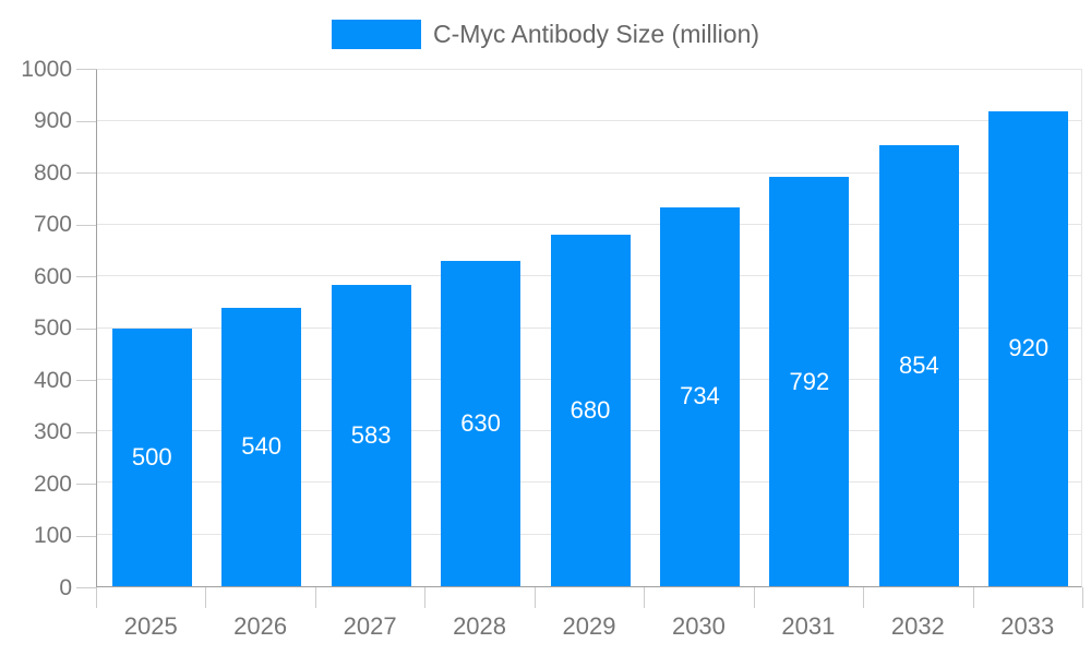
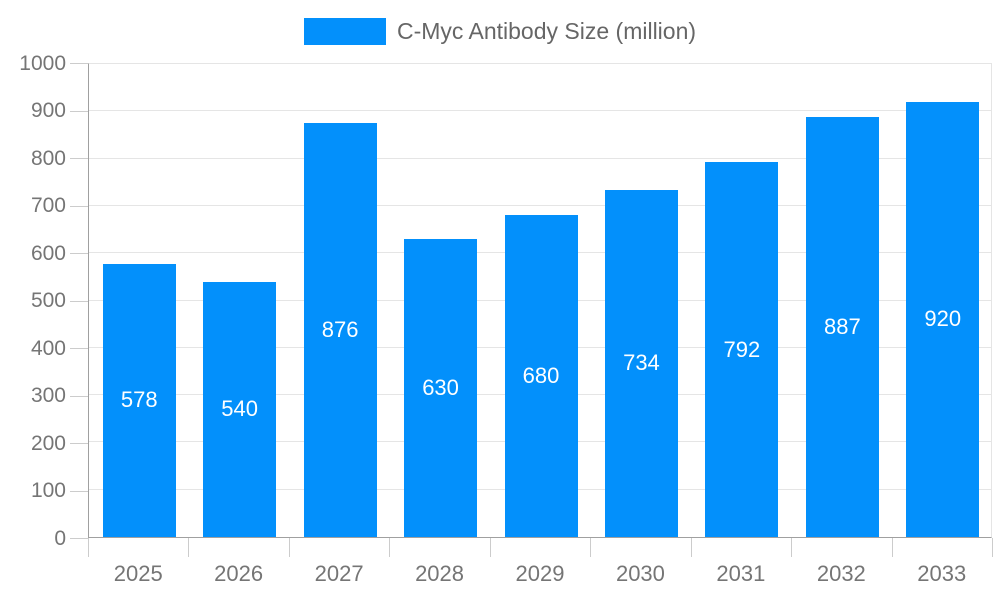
2025: 500 -> 578
2027: 583 -> 876
2032: 854 -> 887
